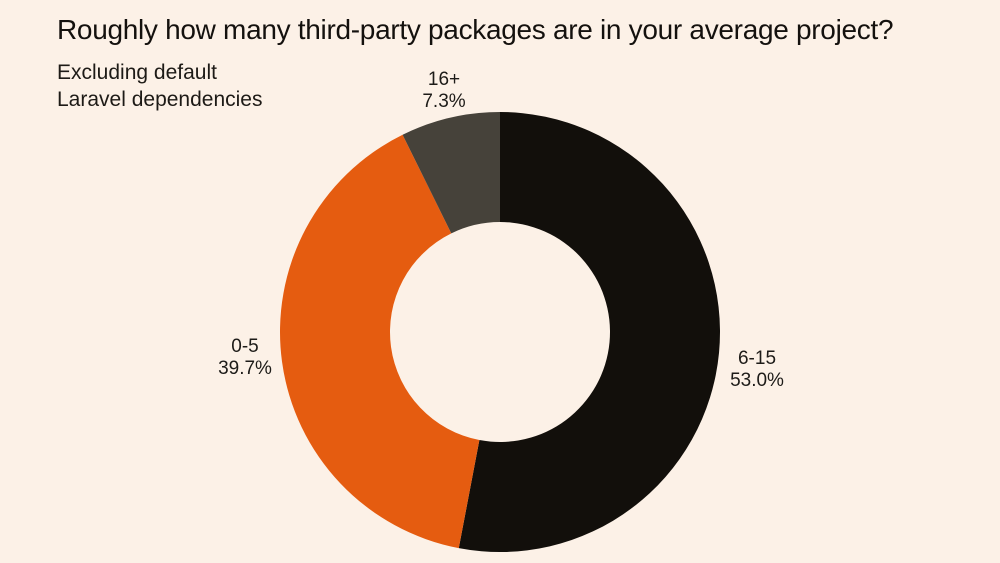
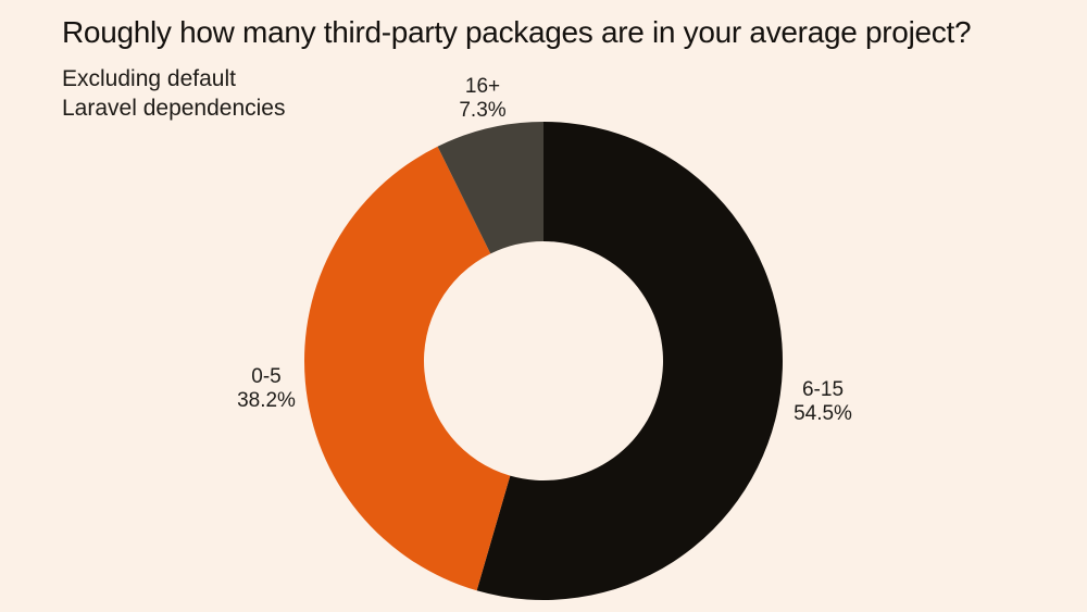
6-15: 53.0% -> 54.5%
0-5: 39.7% -> 38.2%
